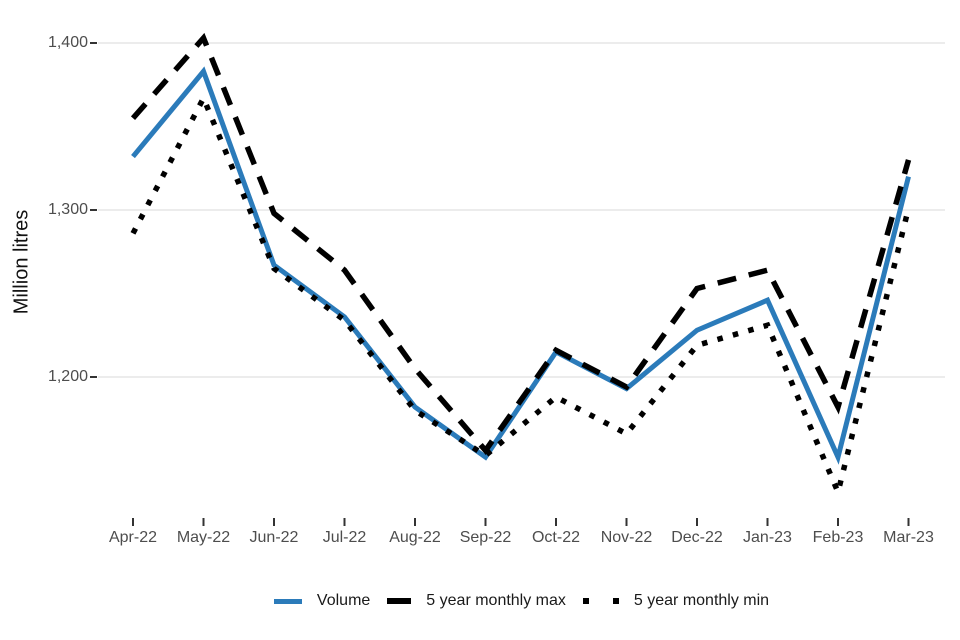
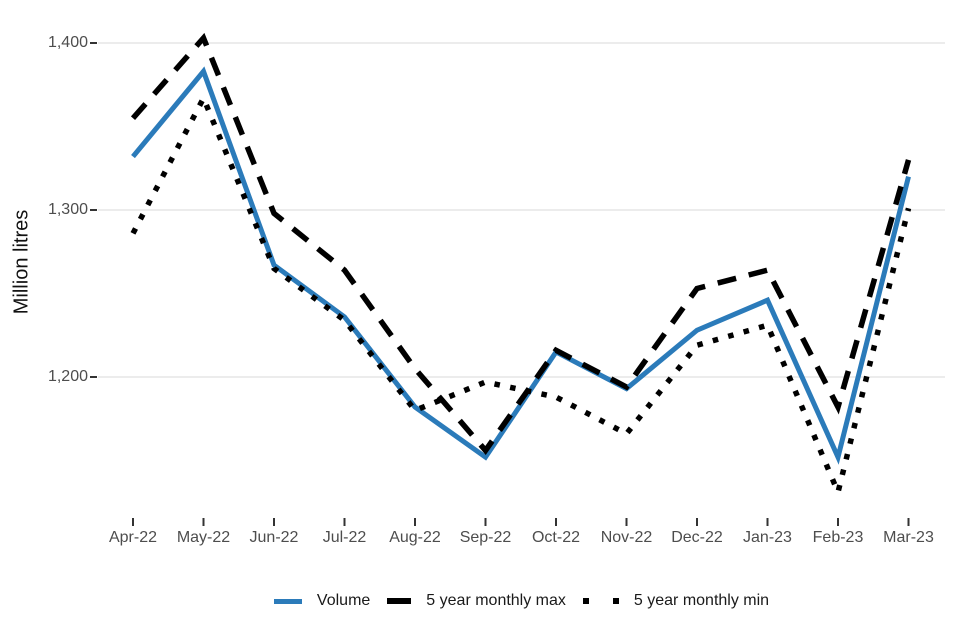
5 year monthly min/Sep-22: 1153 -> 1197
